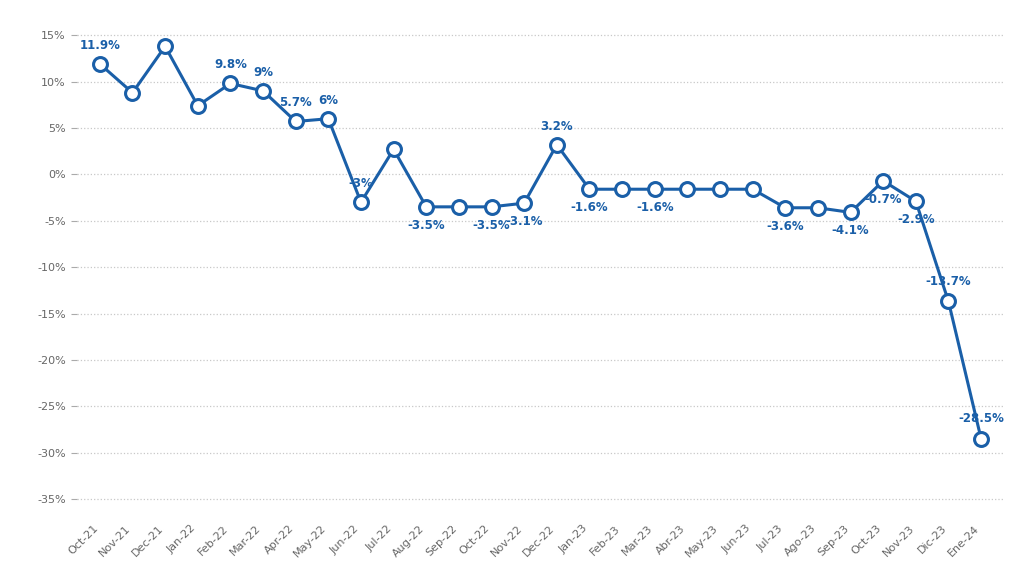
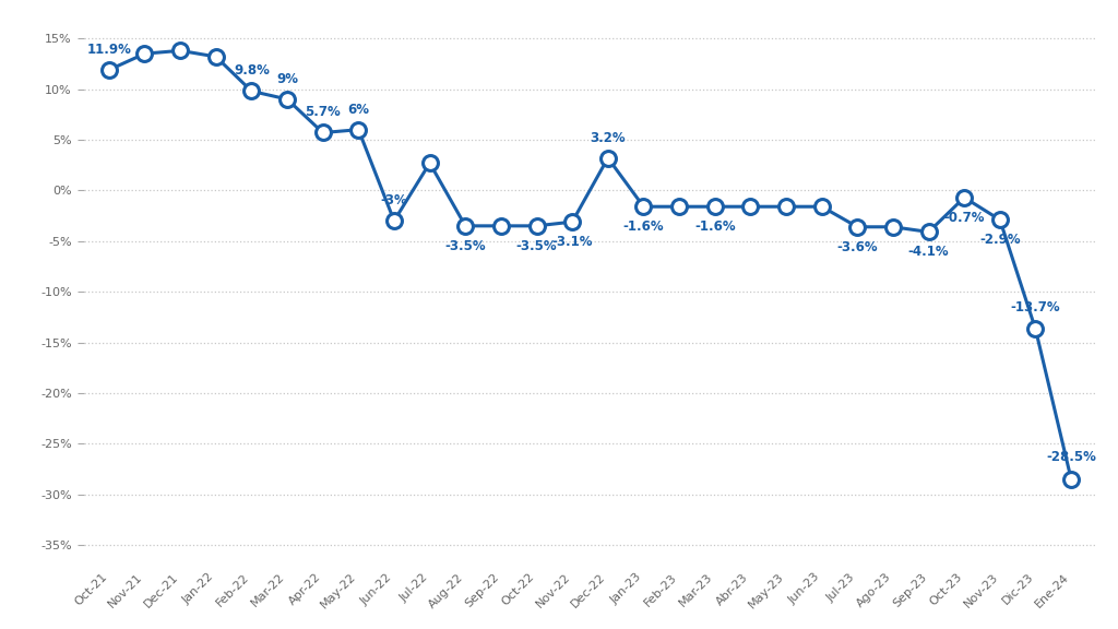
Nov-21: 8.8% -> 13.5%
Jan-22: 7.4% -> 13.2%
